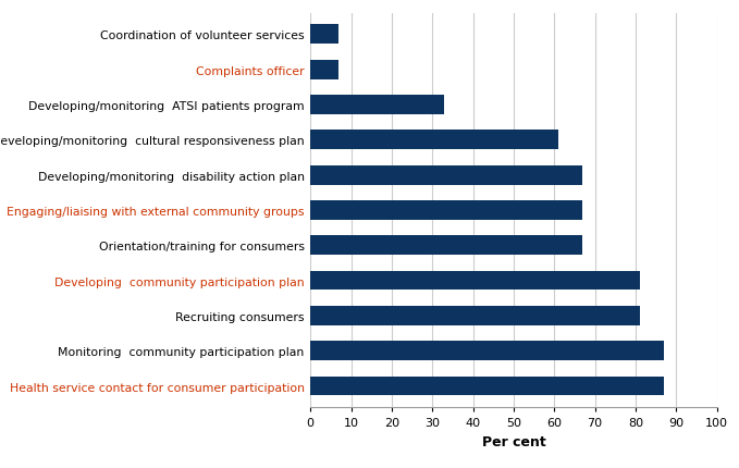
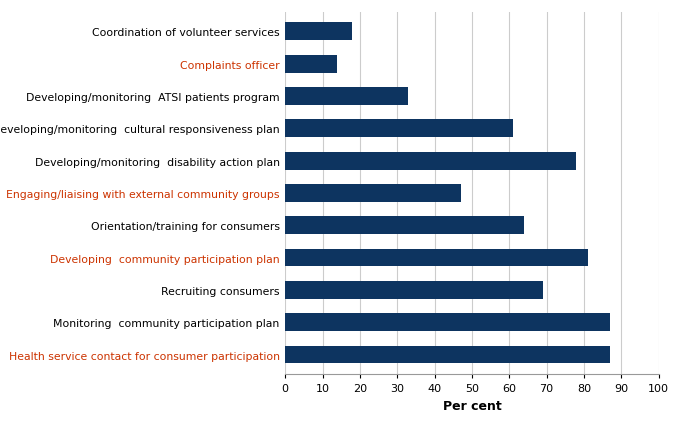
Coordination of volunteer services: 7 -> 18
Complaints officer: 7 -> 14
Developing/monitoring disability action plan: 67 -> 78
Engaging/liaising with external community groups: 67 -> 47
Orientation/training for consumers: 67 -> 64
Recruiting consumers: 81 -> 69
